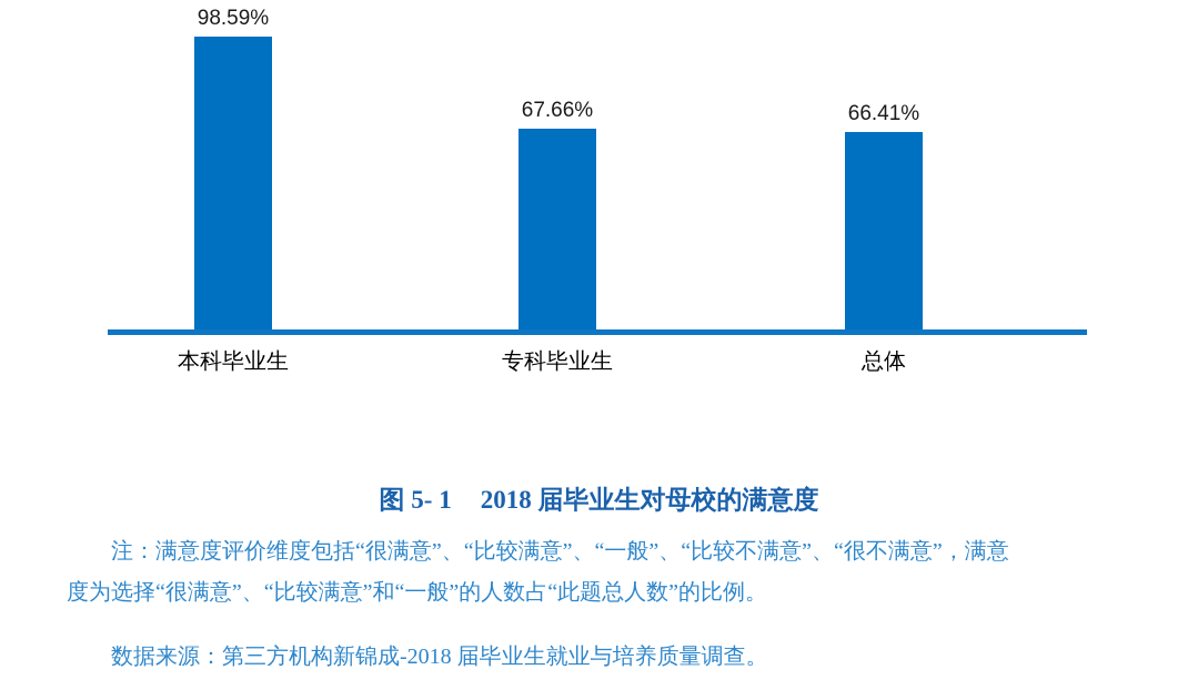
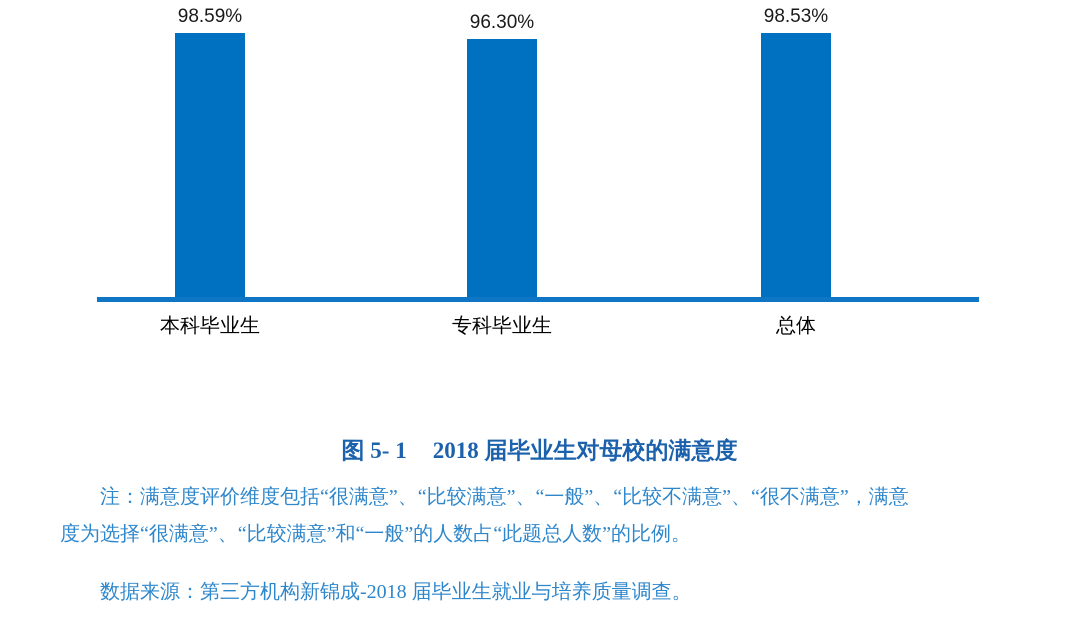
专科毕业生: 67.66% -> 96.30%
总体: 66.41% -> 98.53%
